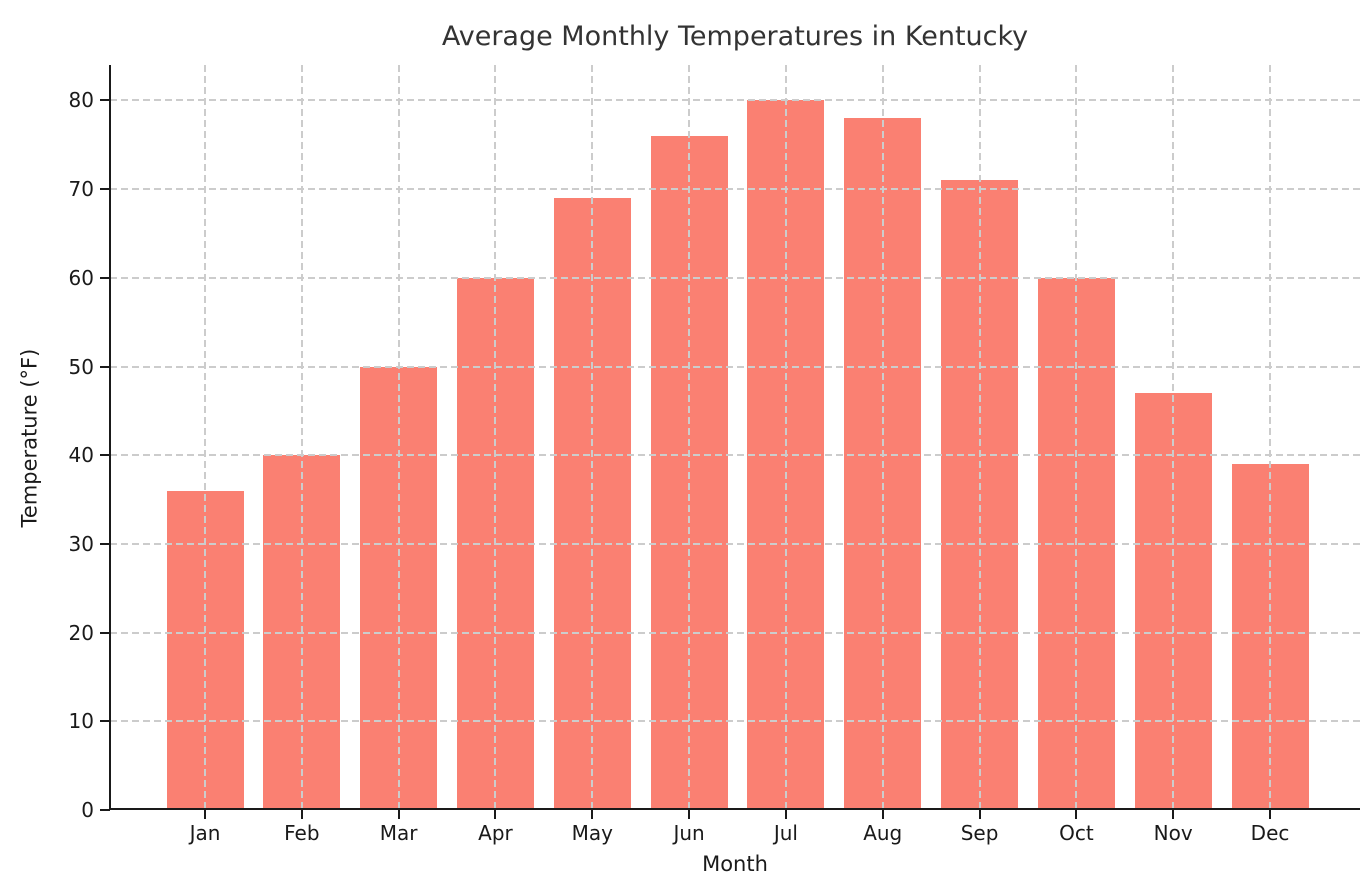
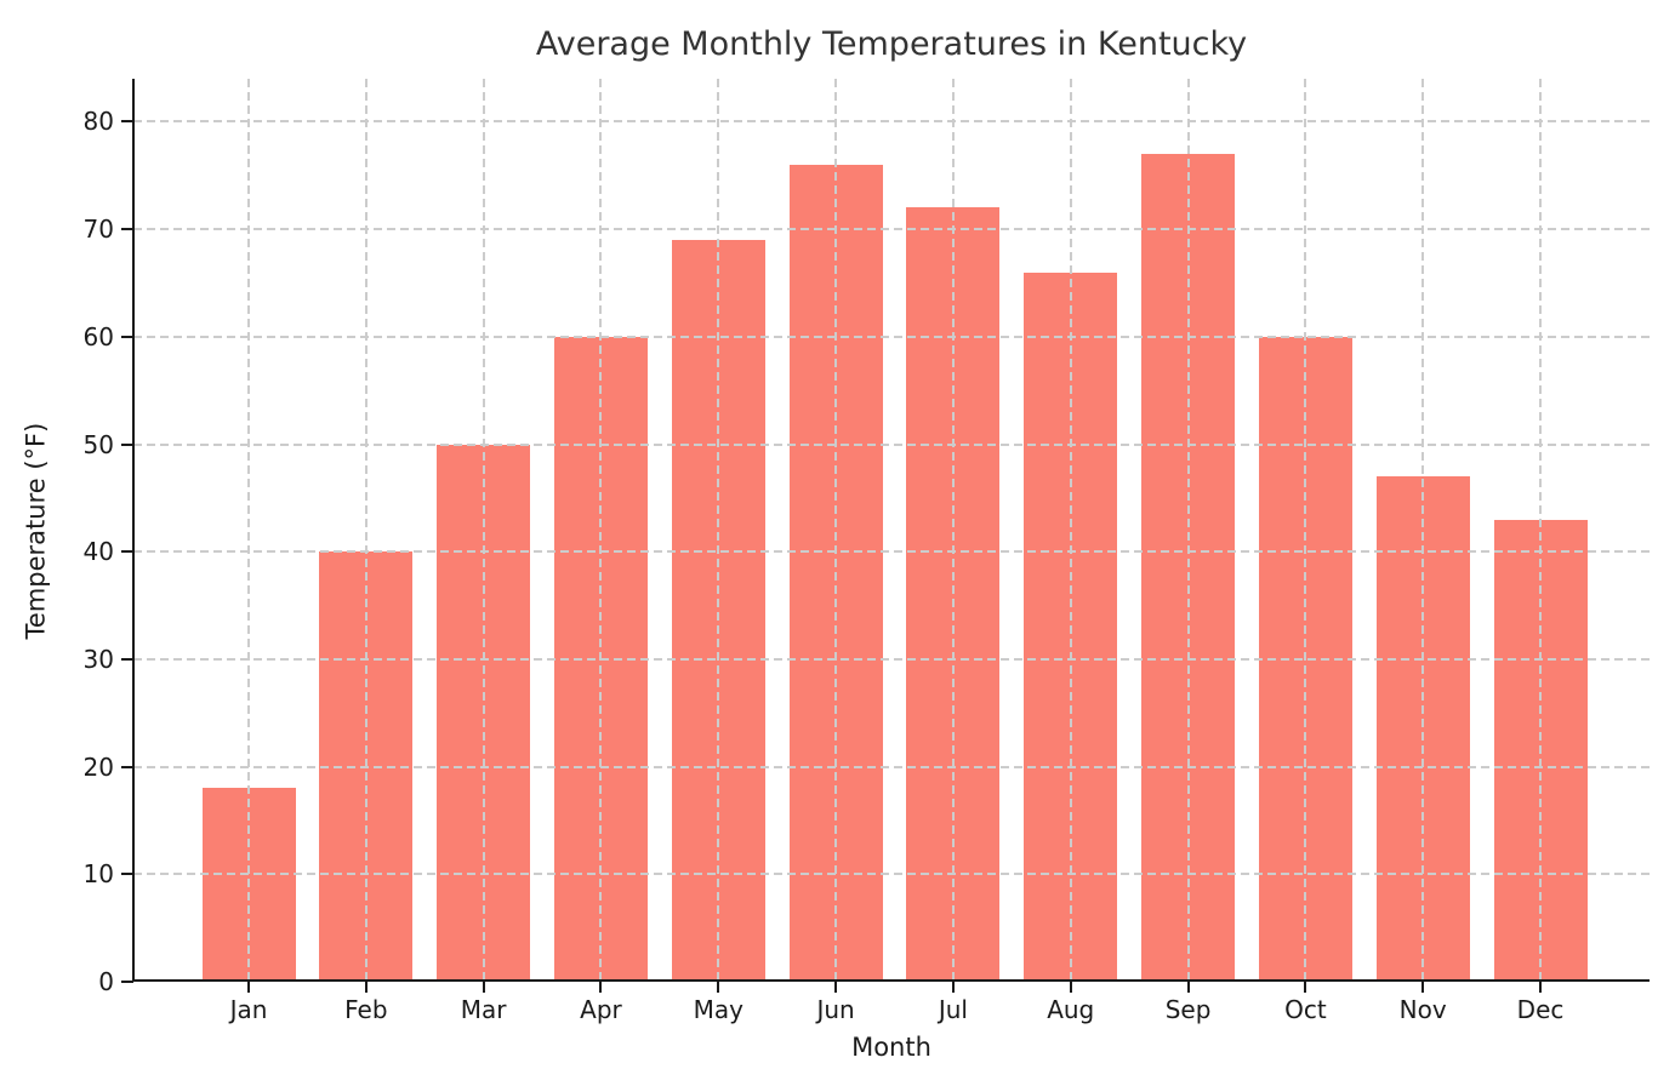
Jan: 36 -> 18
Jul: 80 -> 72
Aug: 78 -> 66
Sep: 71 -> 77
Dec: 39 -> 43
